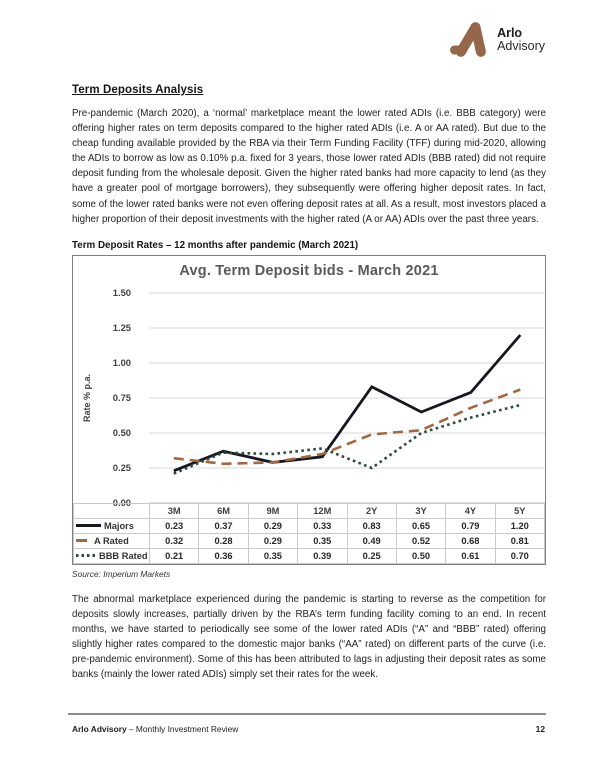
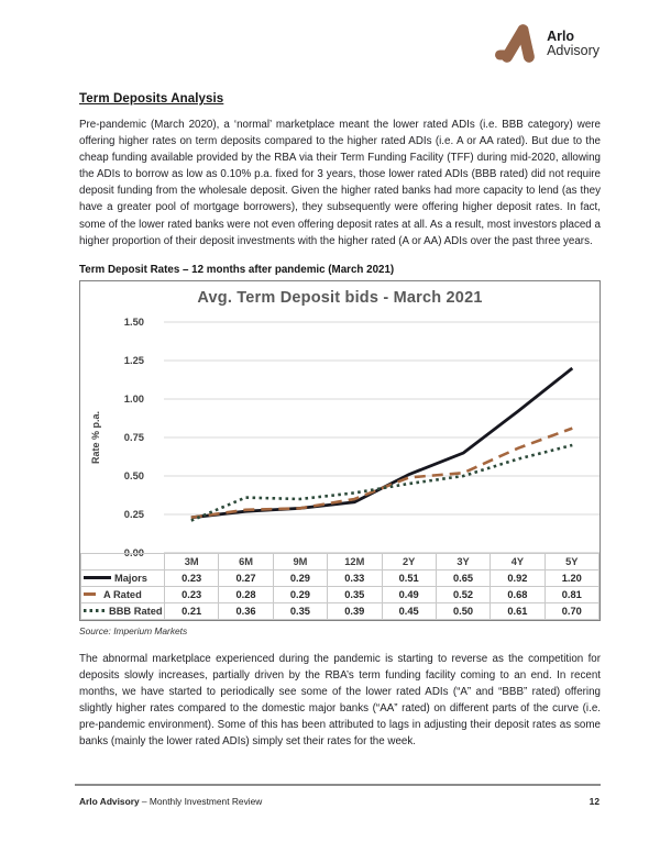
A Rated/3M: 0.32 -> 0.23
Majors/6M: 0.37 -> 0.27
Majors/2Y: 0.83 -> 0.51
BBB Rated/2Y: 0.25 -> 0.45
Majors/4Y: 0.79 -> 0.92
